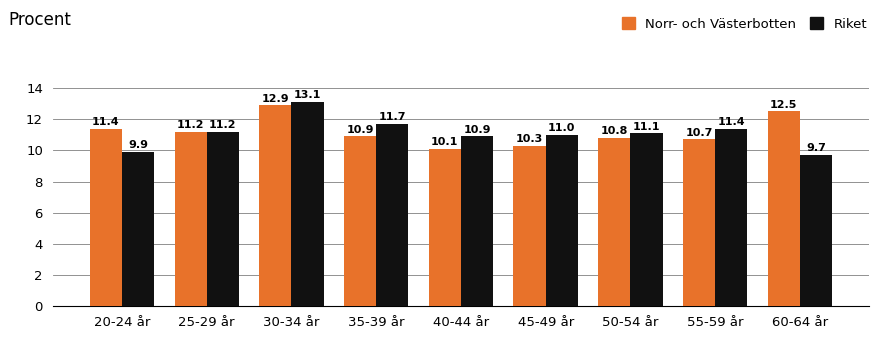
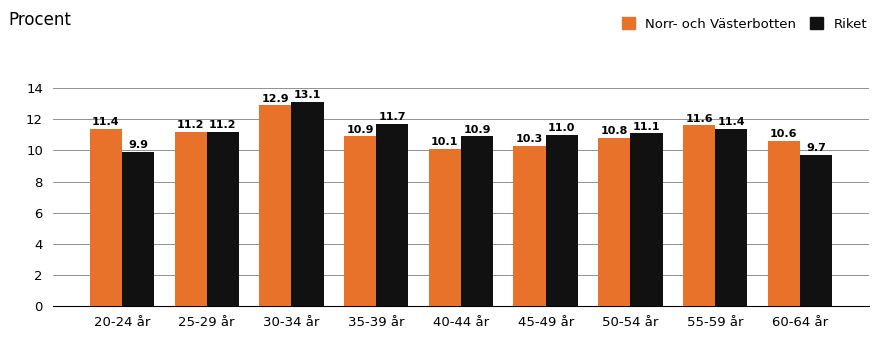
Norr- och Västerbotten/55-59 år: 10.7 -> 11.6
Norr- och Västerbotten/60-64 år: 12.5 -> 10.6
